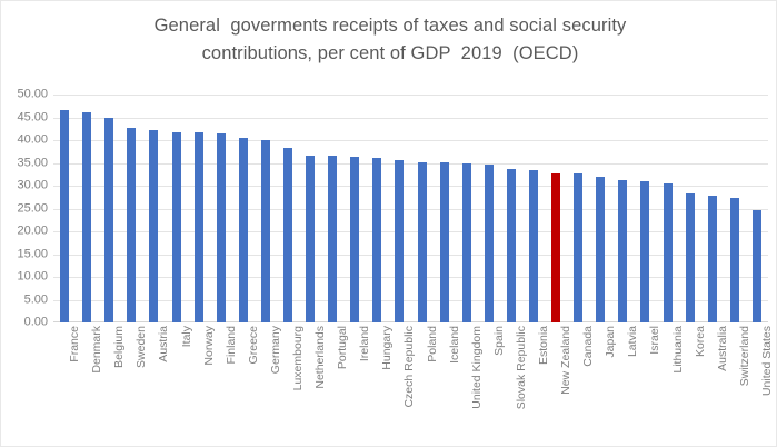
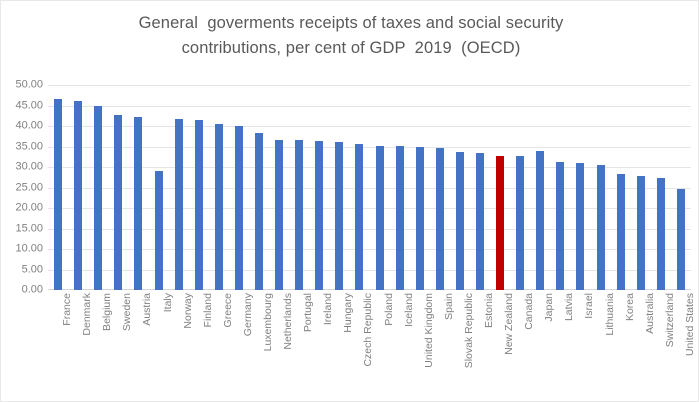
Italy: 42 -> 29
Japan: 32 -> 34
